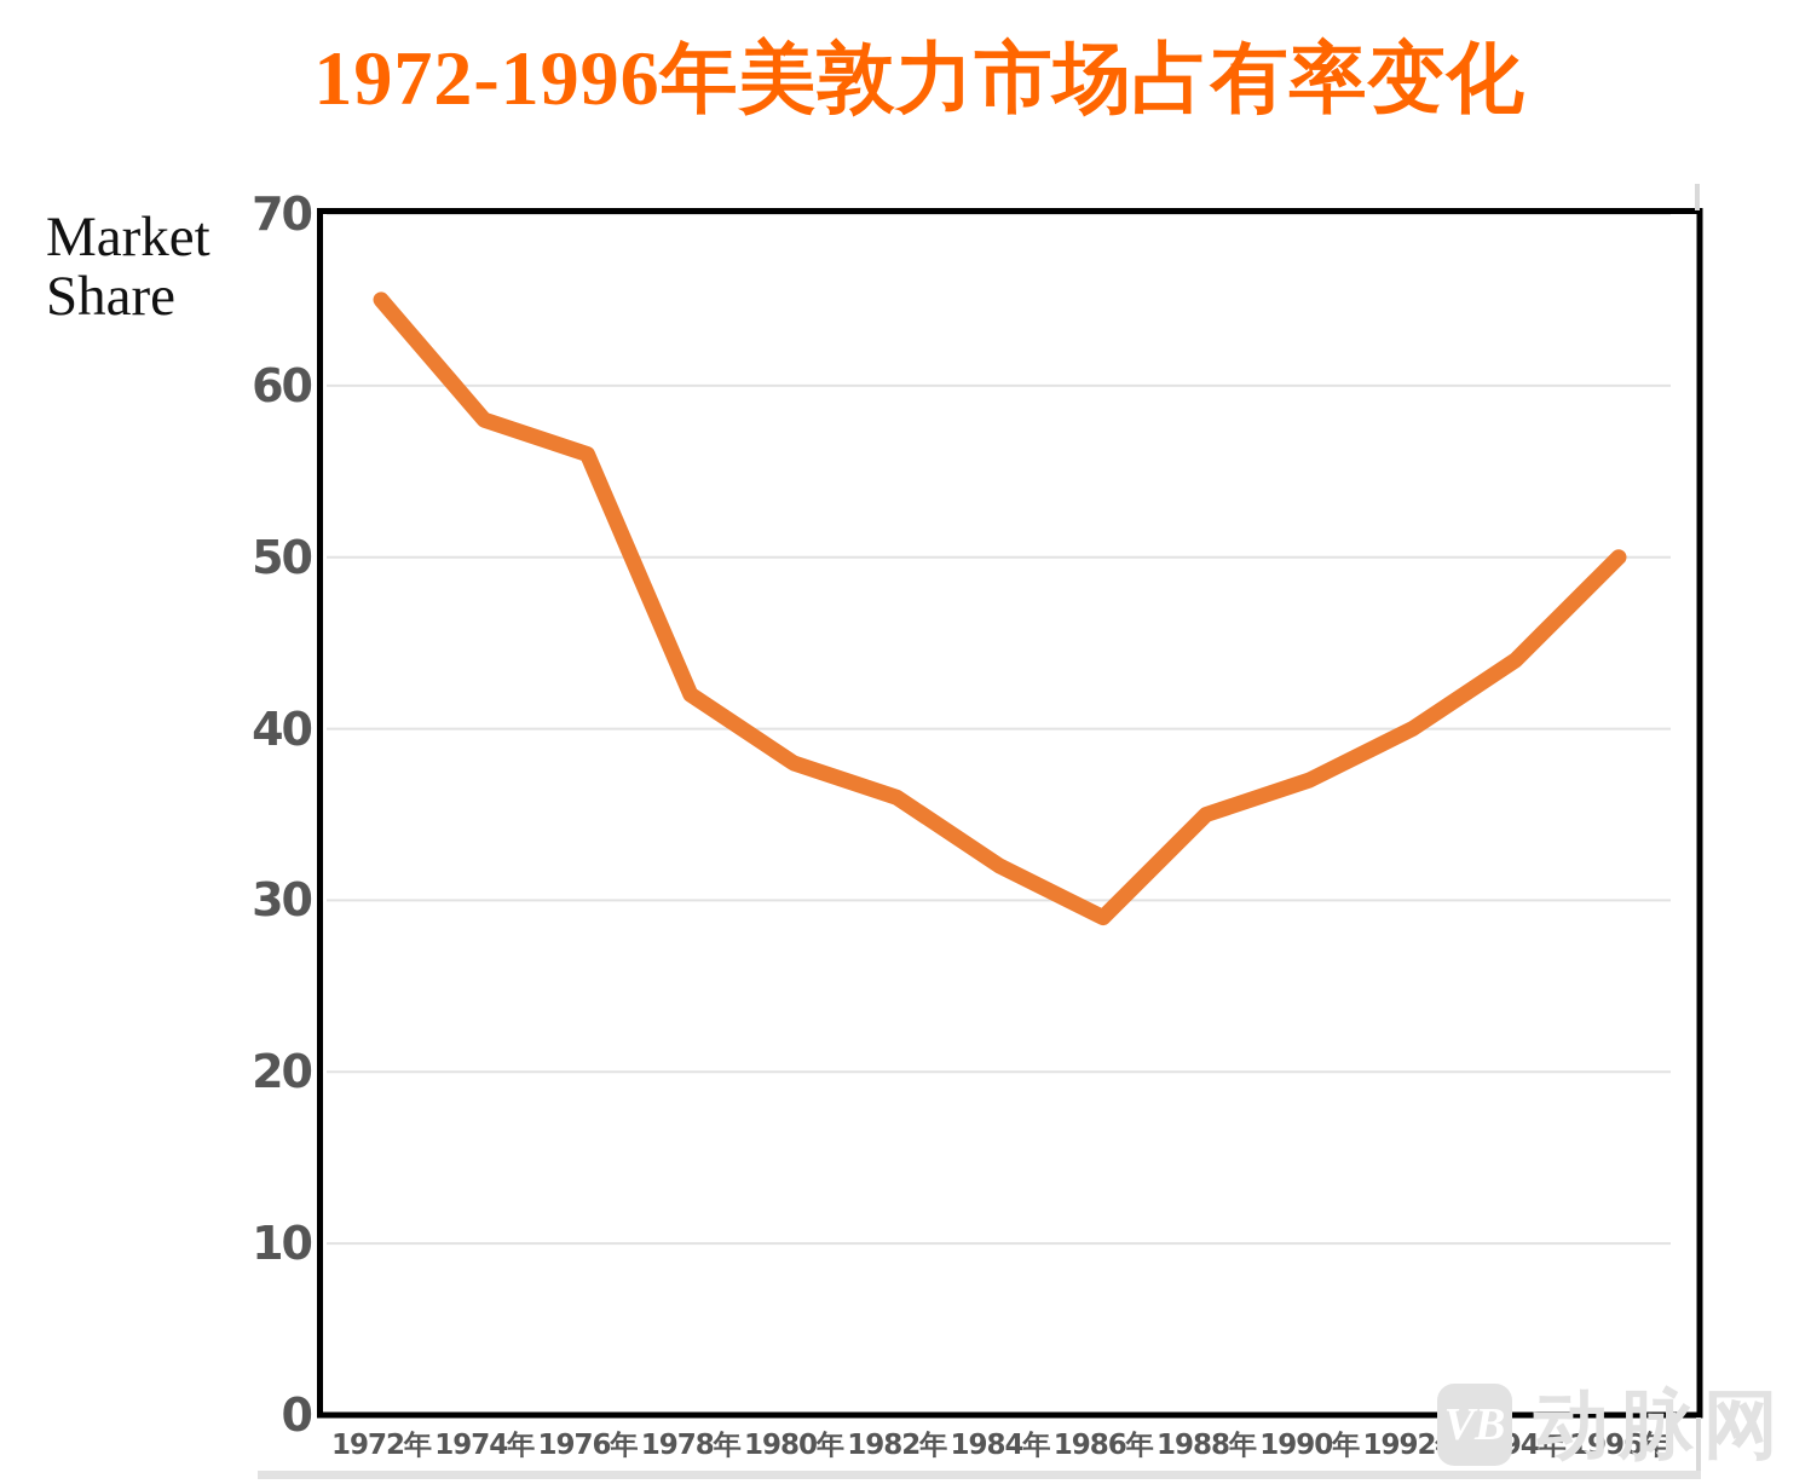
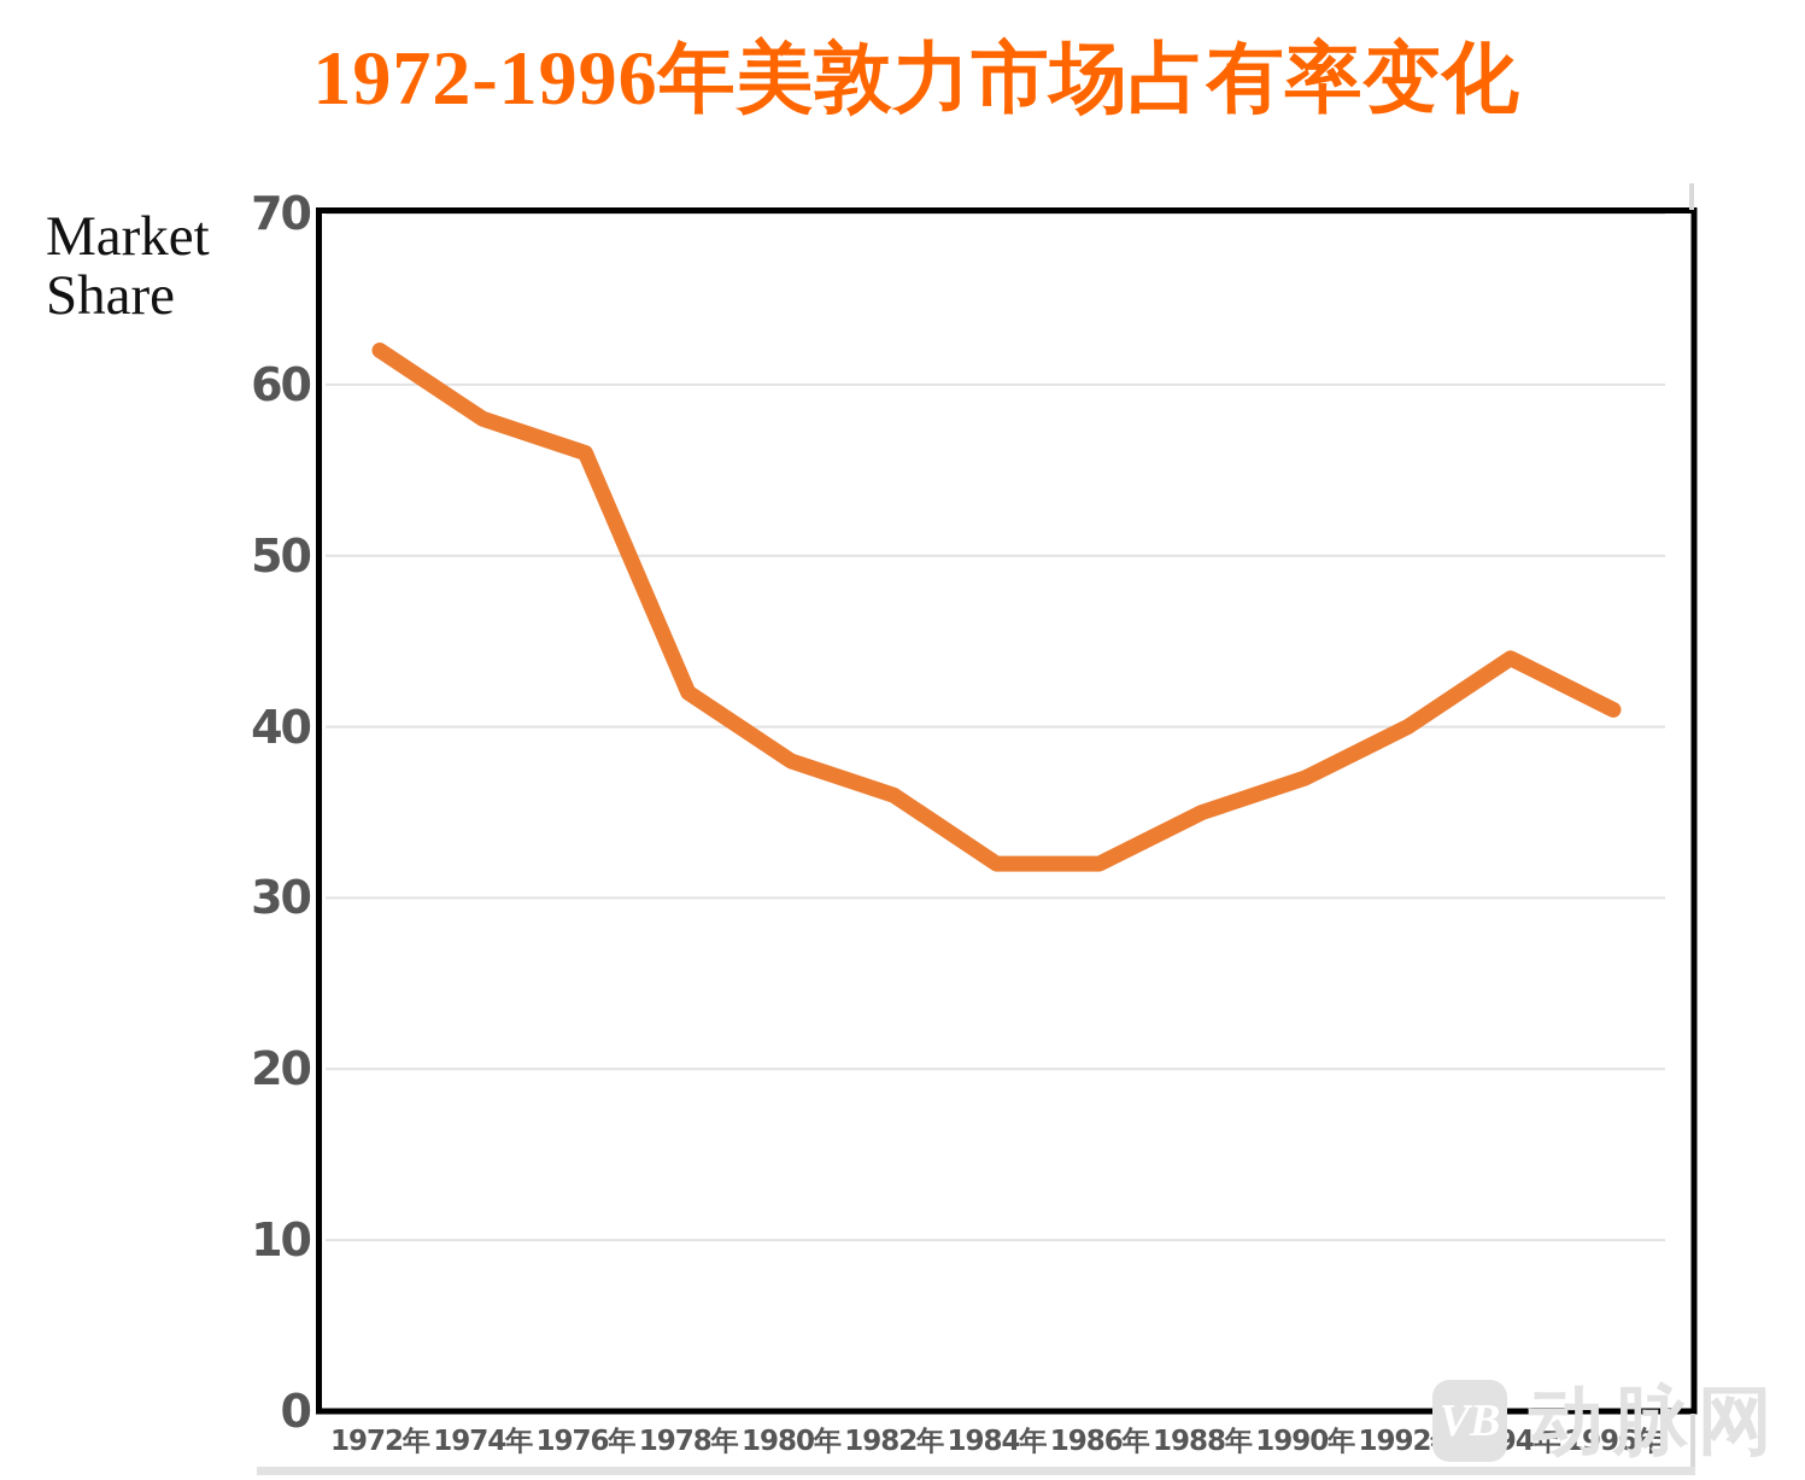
1972年: 65 -> 62
1986年: 29 -> 32
1996年: 50 -> 41
